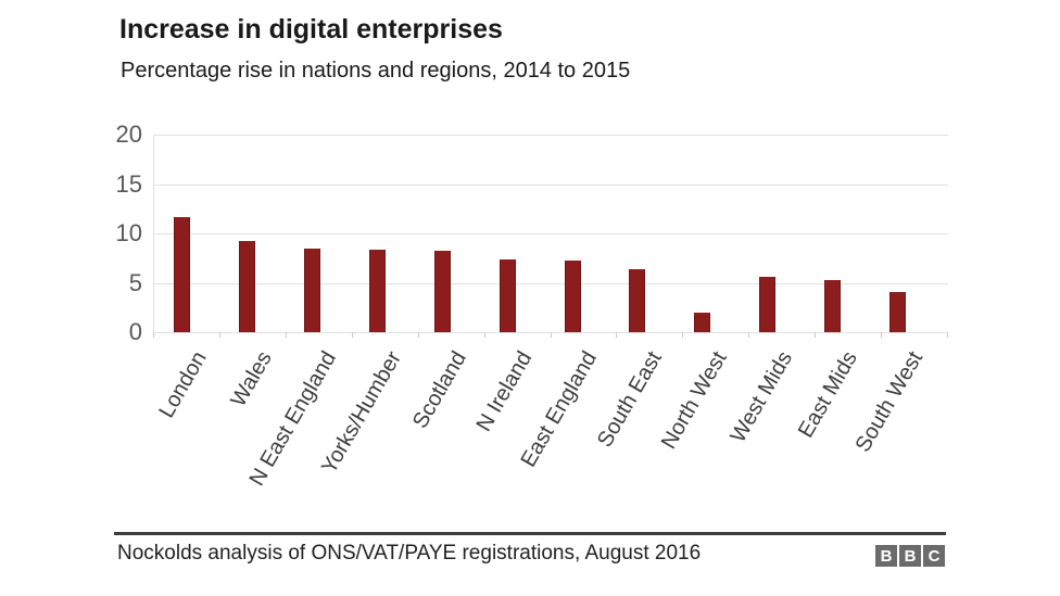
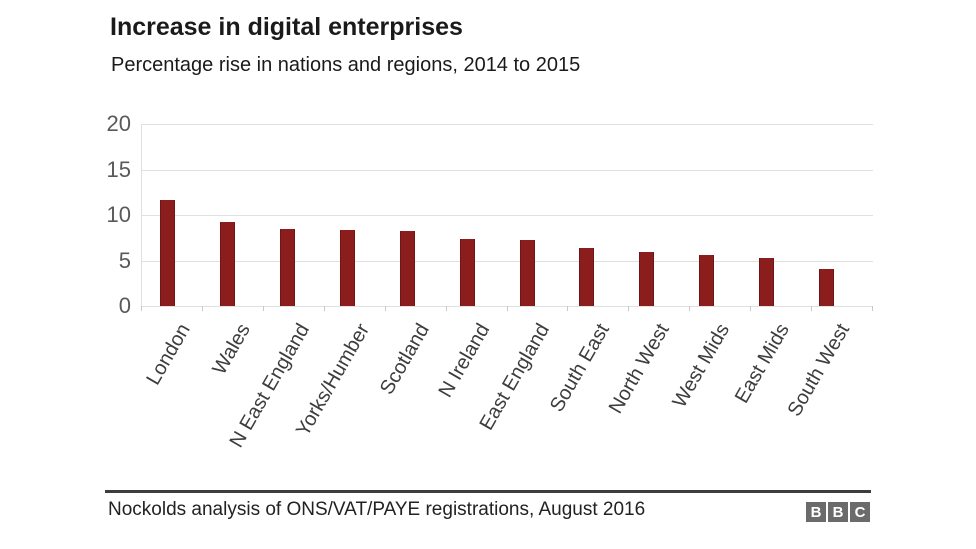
North West: 2 -> 6
